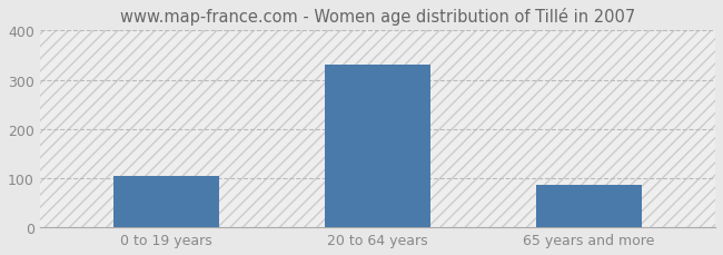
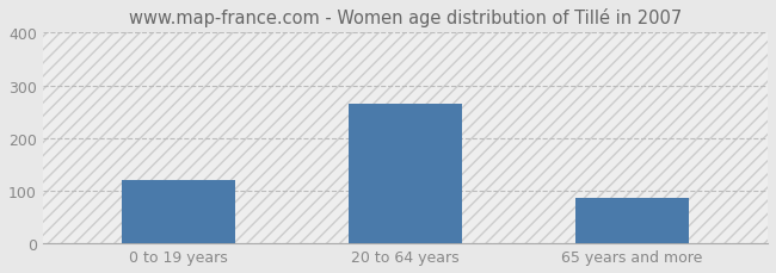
0 to 19 years: 105 -> 120
20 to 64 years: 330 -> 265
